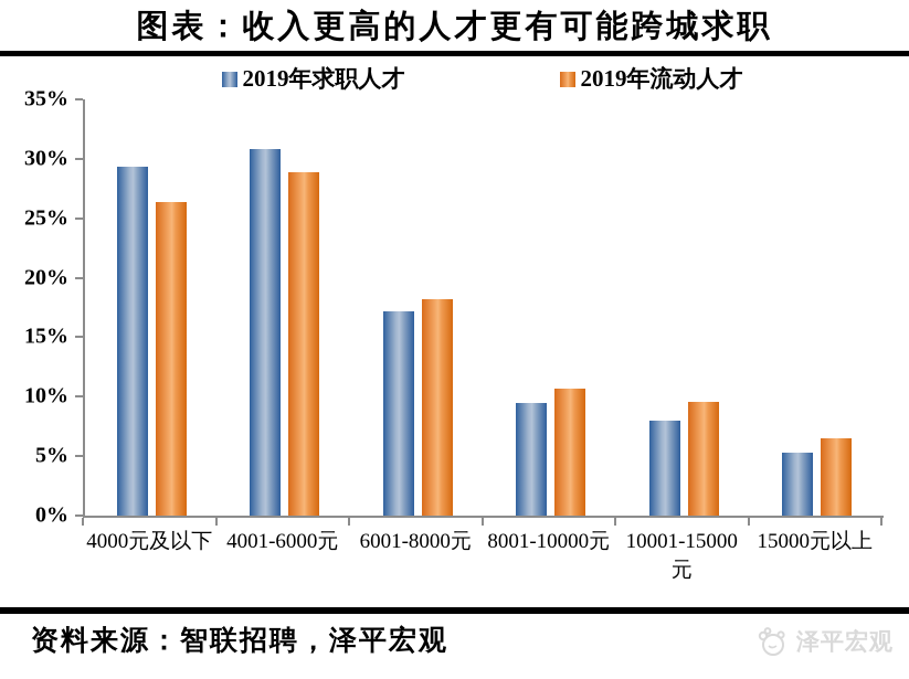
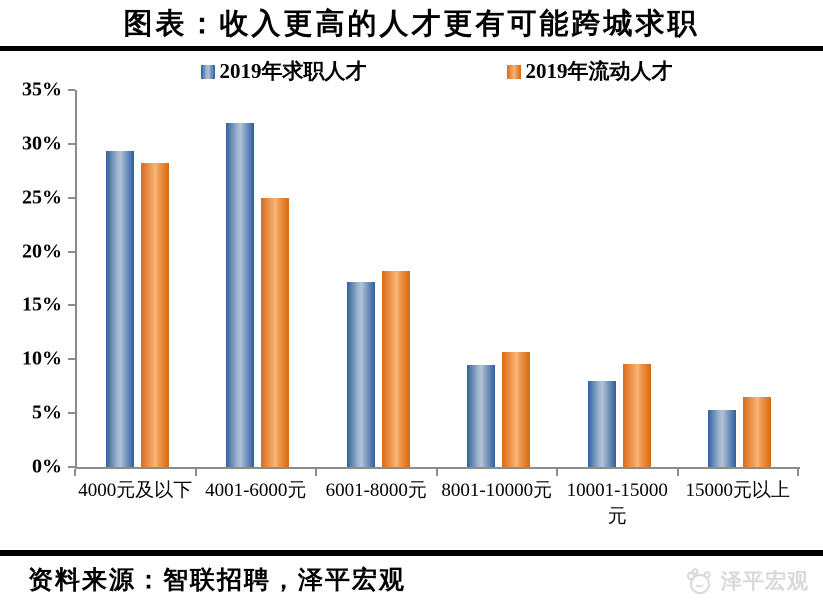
2019年流动人才/4000元及以下: 26.4% -> 28.2%
2019年求职人才/4001-6000元: 30.8% -> 31.9%
2019年流动人才/4001-6000元: 28.9% -> 25.0%
